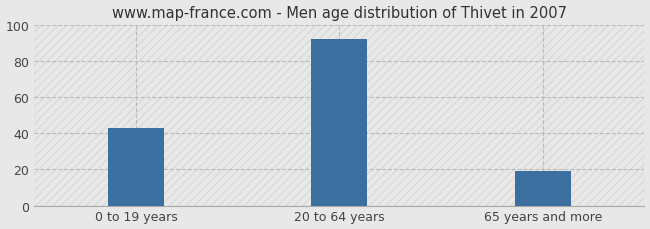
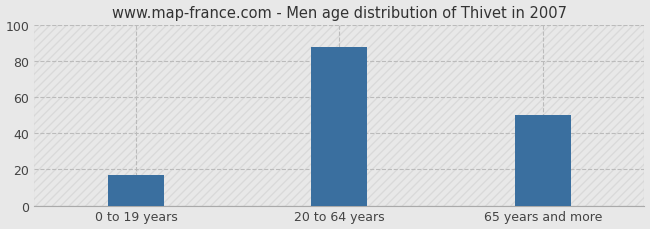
0 to 19 years: 43 -> 17
20 to 64 years: 92 -> 88
65 years and more: 19 -> 50
